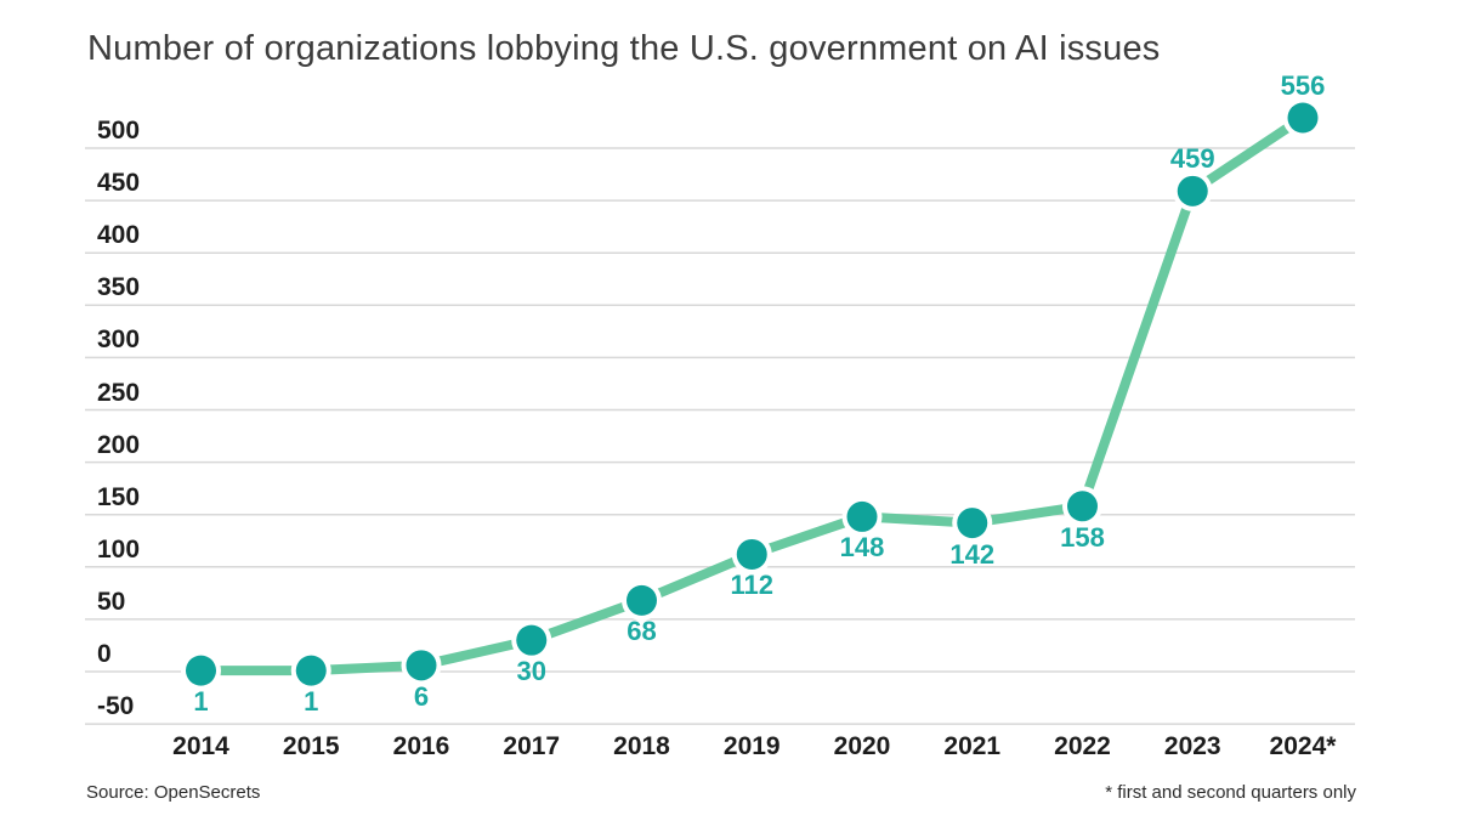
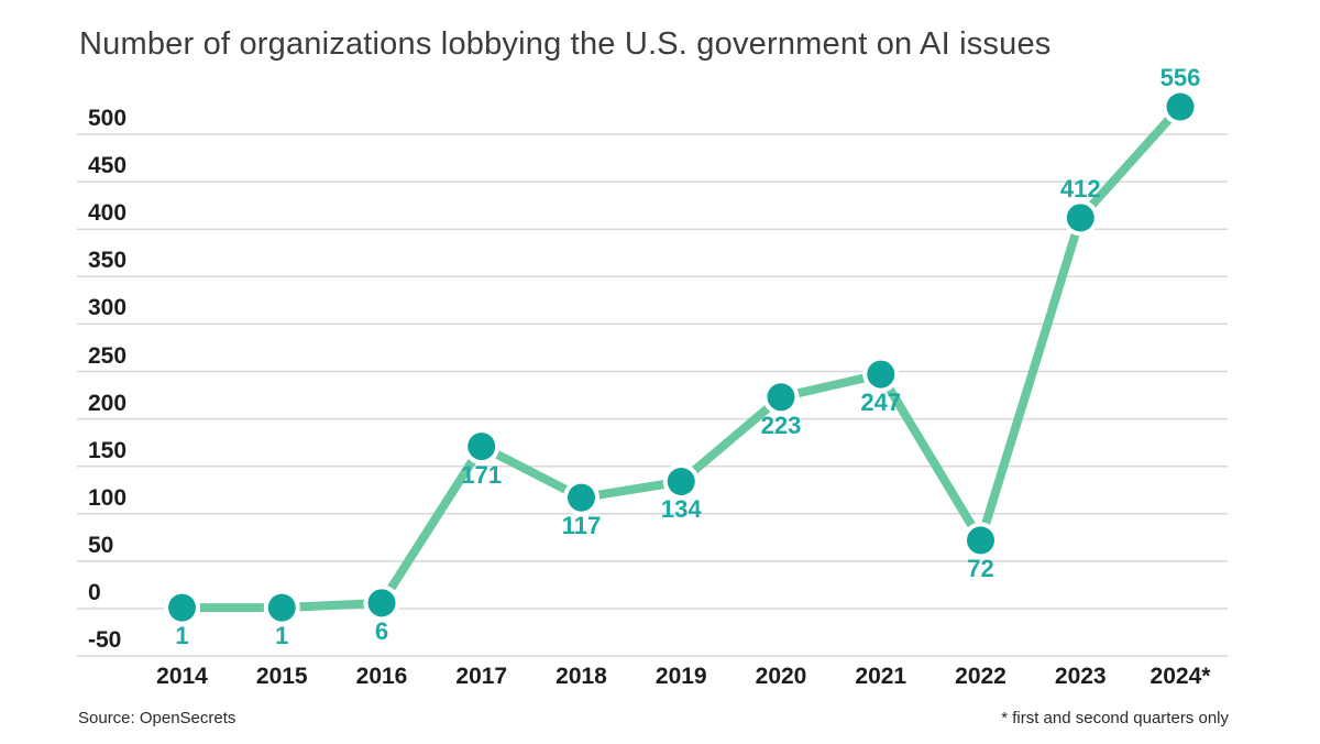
2017: 30 -> 171
2018: 68 -> 117
2019: 112 -> 134
2020: 148 -> 223
2021: 142 -> 247
2022: 158 -> 72
2023: 459 -> 412
